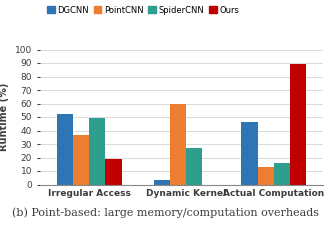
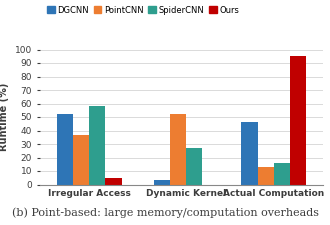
SpiderCNN/Irregular Access: 49 -> 58
Ours/Irregular Access: 19 -> 5
PointCNN/Dynamic Kernel: 60 -> 52
Ours/Actual Computation: 89 -> 95
